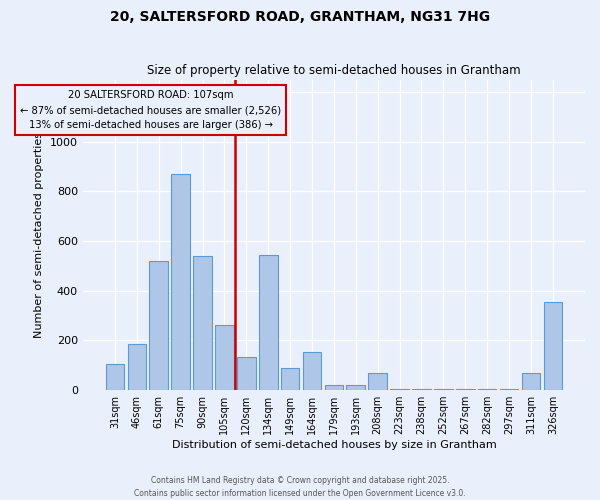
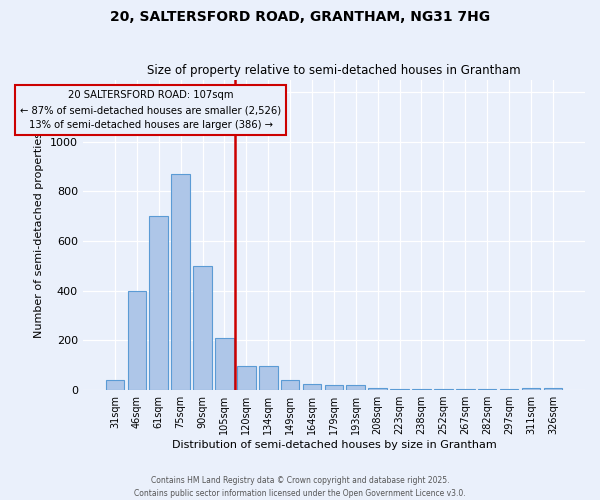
31sqm: 105 -> 40
46sqm: 185 -> 400
61sqm: 520 -> 700
90sqm: 540 -> 500
105sqm: 260 -> 210
120sqm: 135 -> 95
134sqm: 545 -> 95
149sqm: 90 -> 40
164sqm: 155 -> 25
208sqm: 70 -> 10
311sqm: 70 -> 10
326sqm: 355 -> 10
